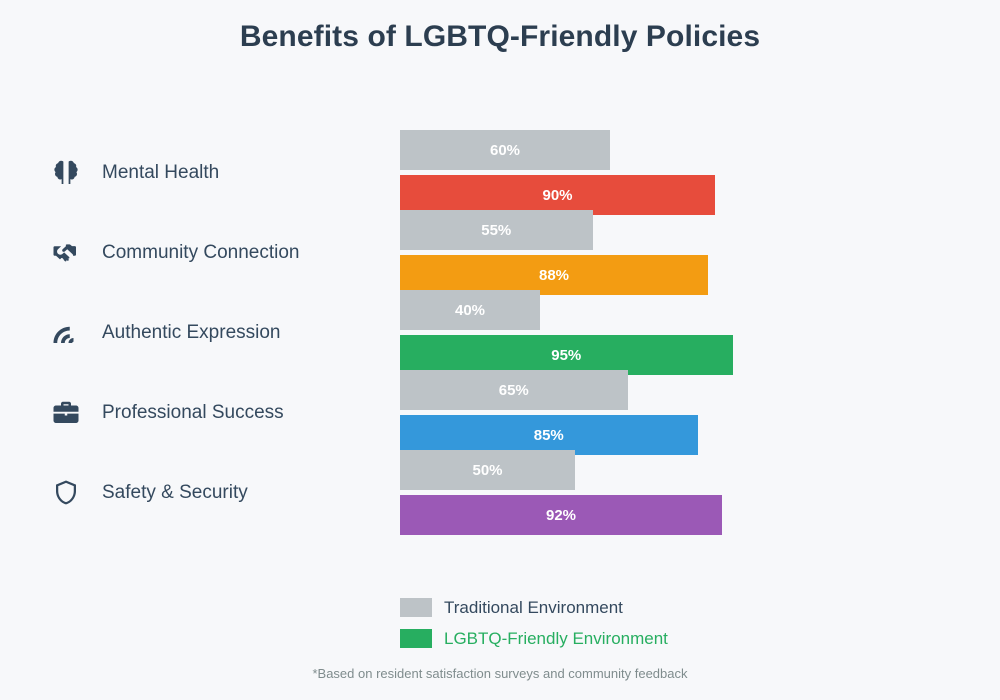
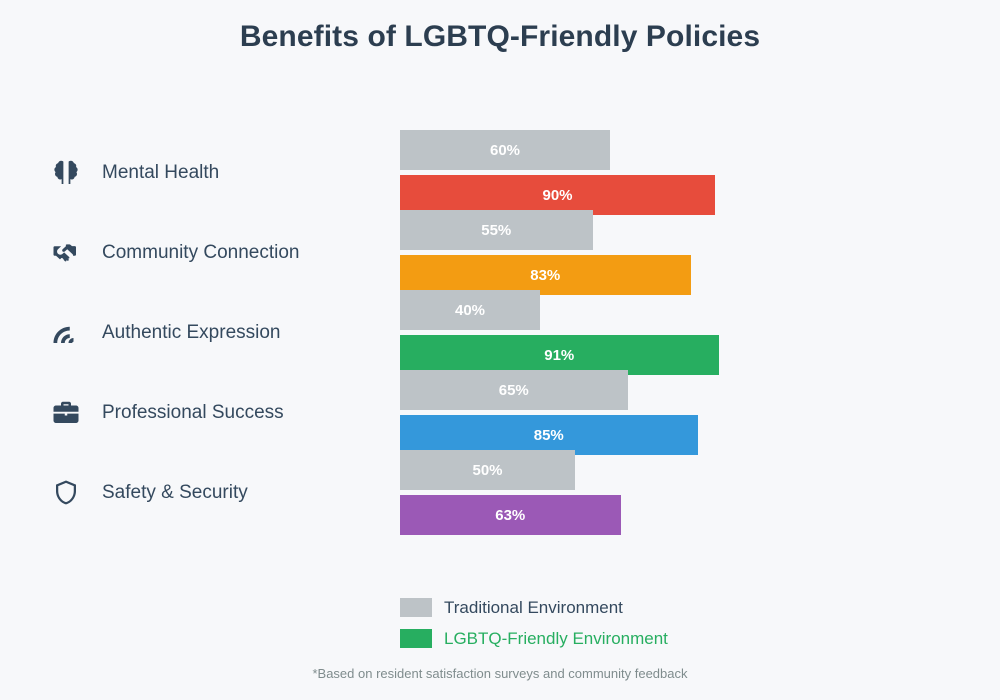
LGBTQ-Friendly Environment/Community Connection: 88% -> 83%
LGBTQ-Friendly Environment/Authentic Expression: 95% -> 91%
LGBTQ-Friendly Environment/Safety & Security: 92% -> 63%
